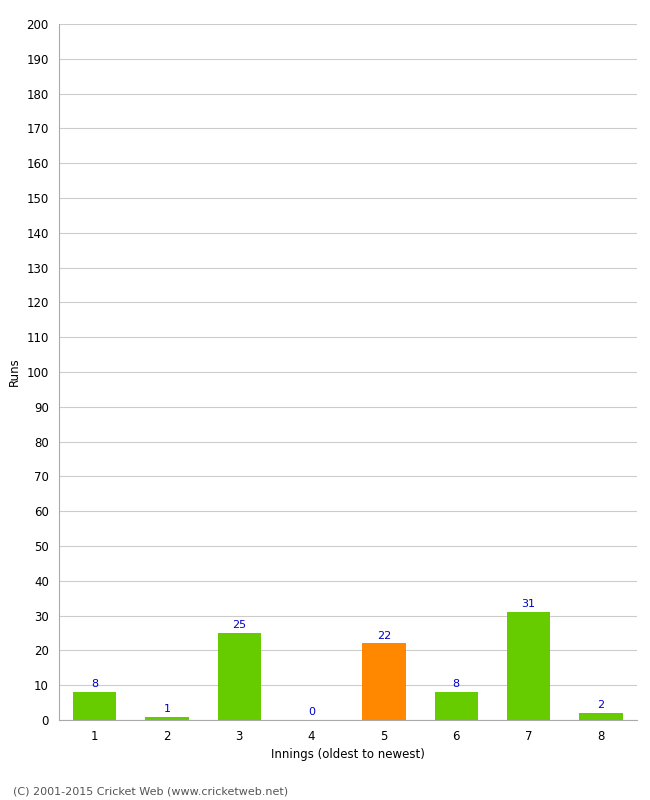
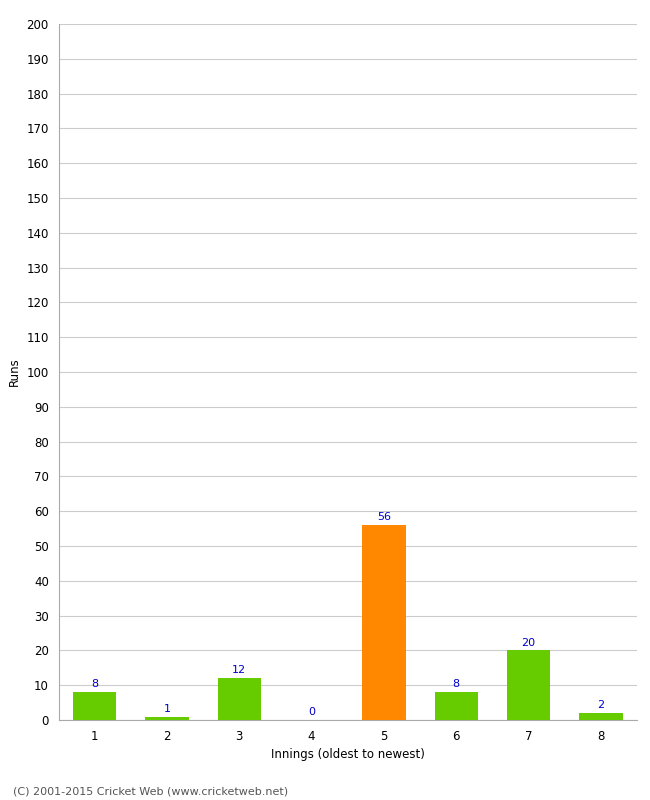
3: 25 -> 12
5: 22 -> 56
7: 31 -> 20
